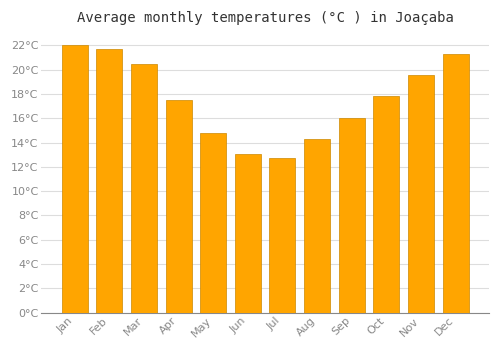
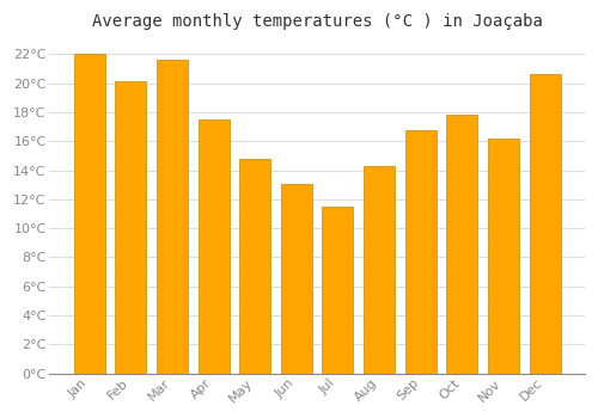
Feb: 21.7°C -> 20.1°C
Mar: 20.5°C -> 21.6°C
Jul: 12.7°C -> 11.5°C
Sep: 16.0°C -> 16.8°C
Nov: 19.6°C -> 16.2°C
Dec: 21.3°C -> 20.6°C
